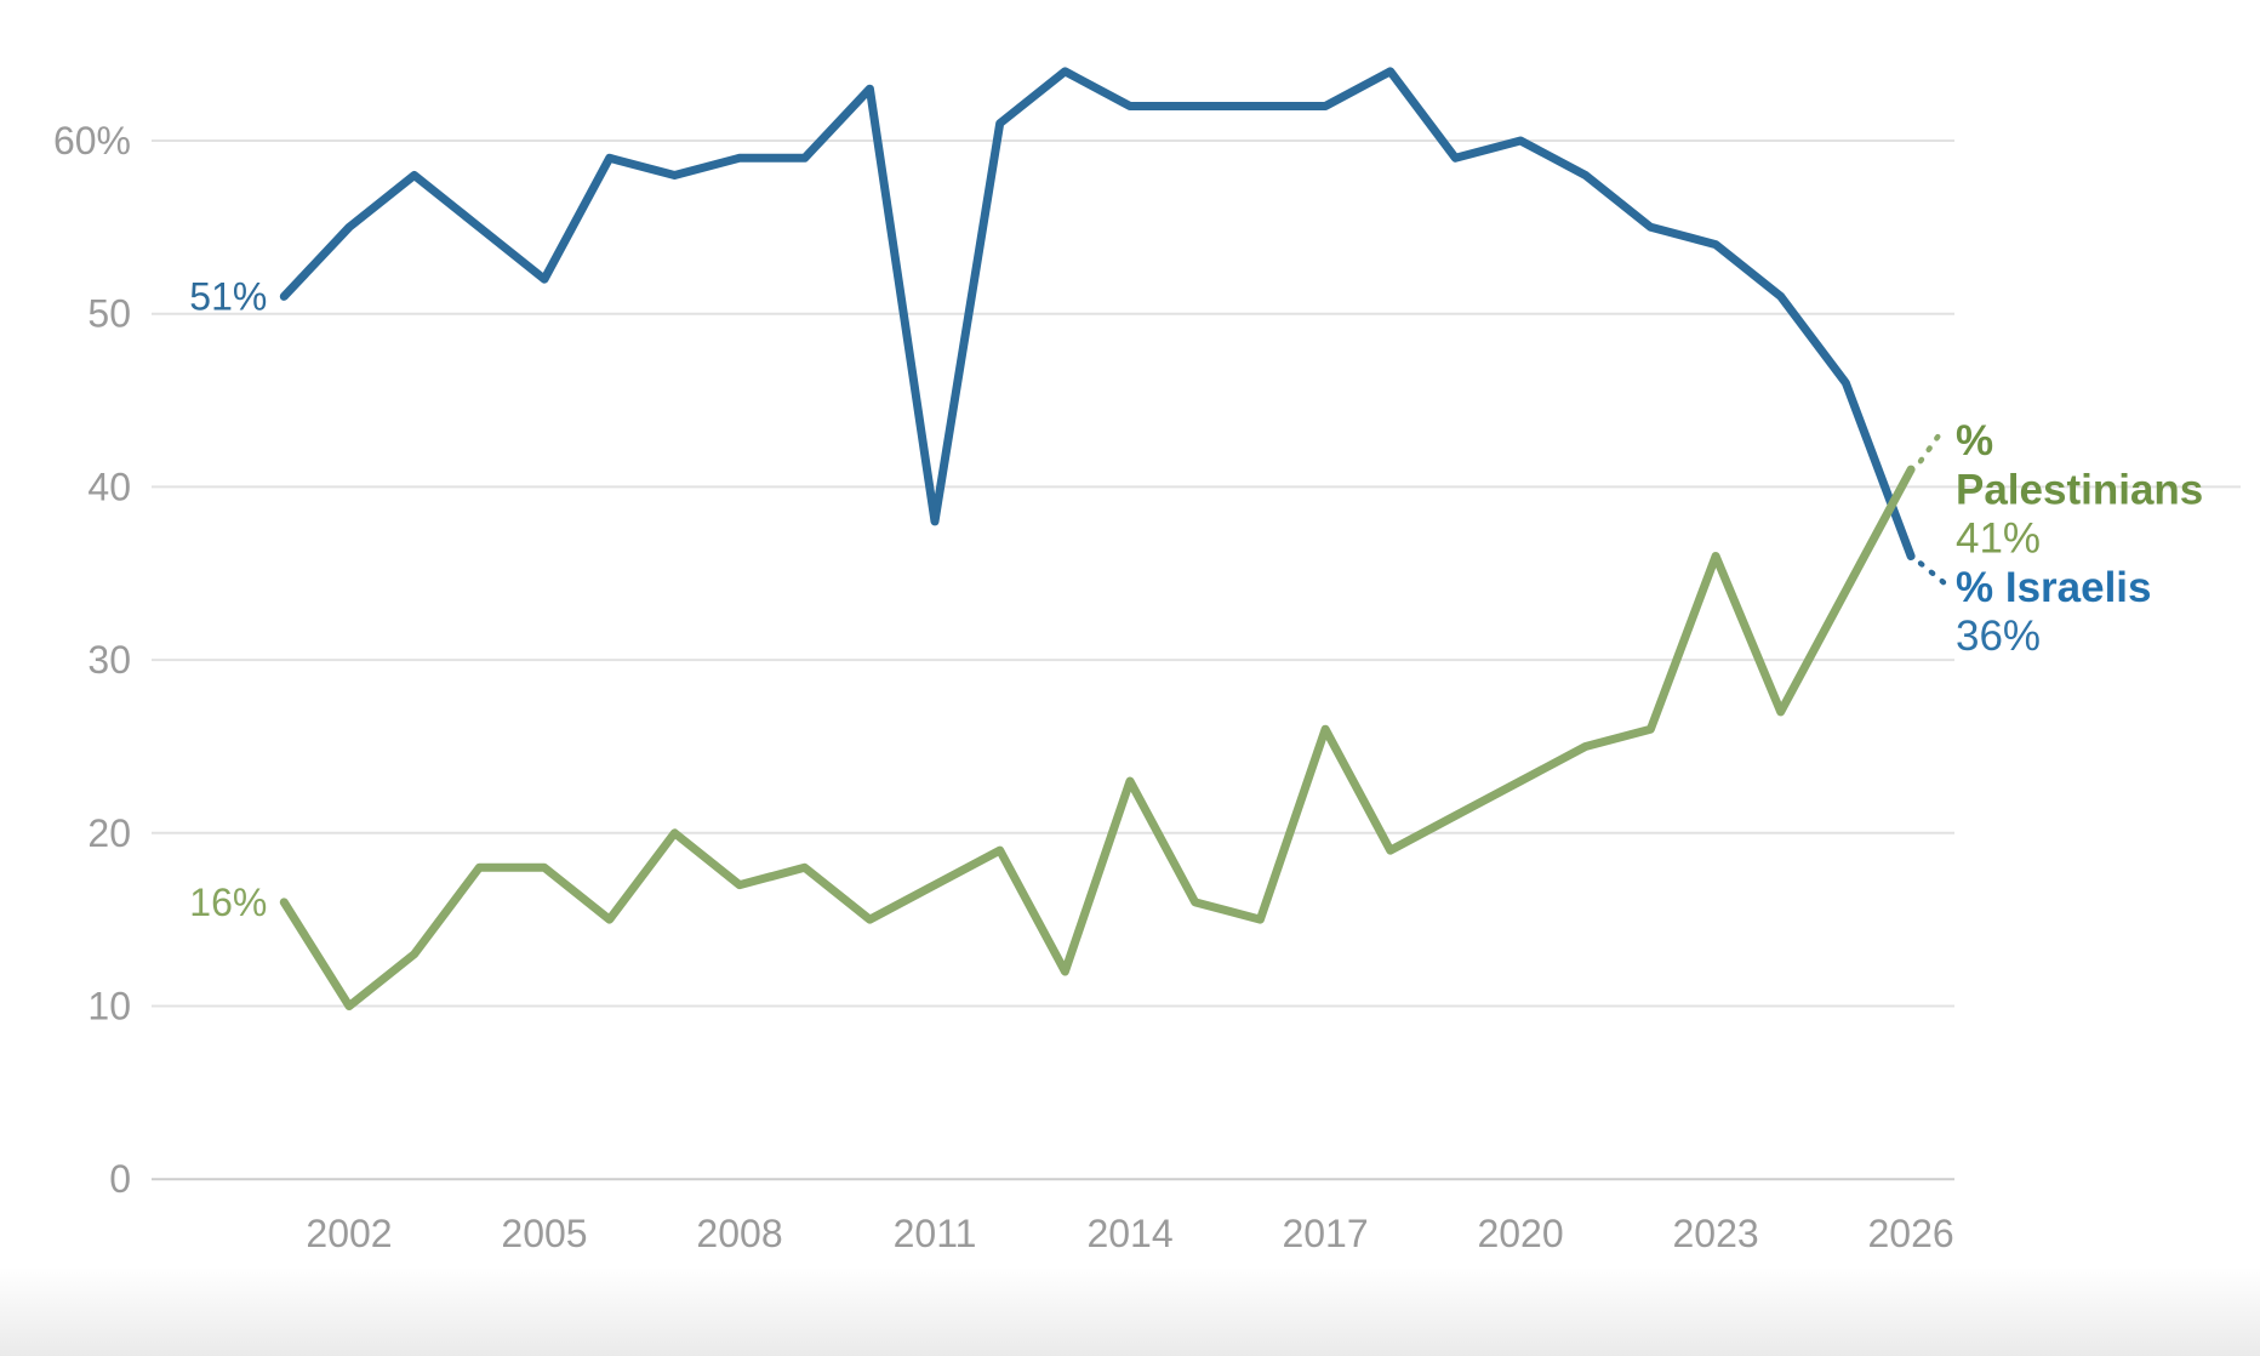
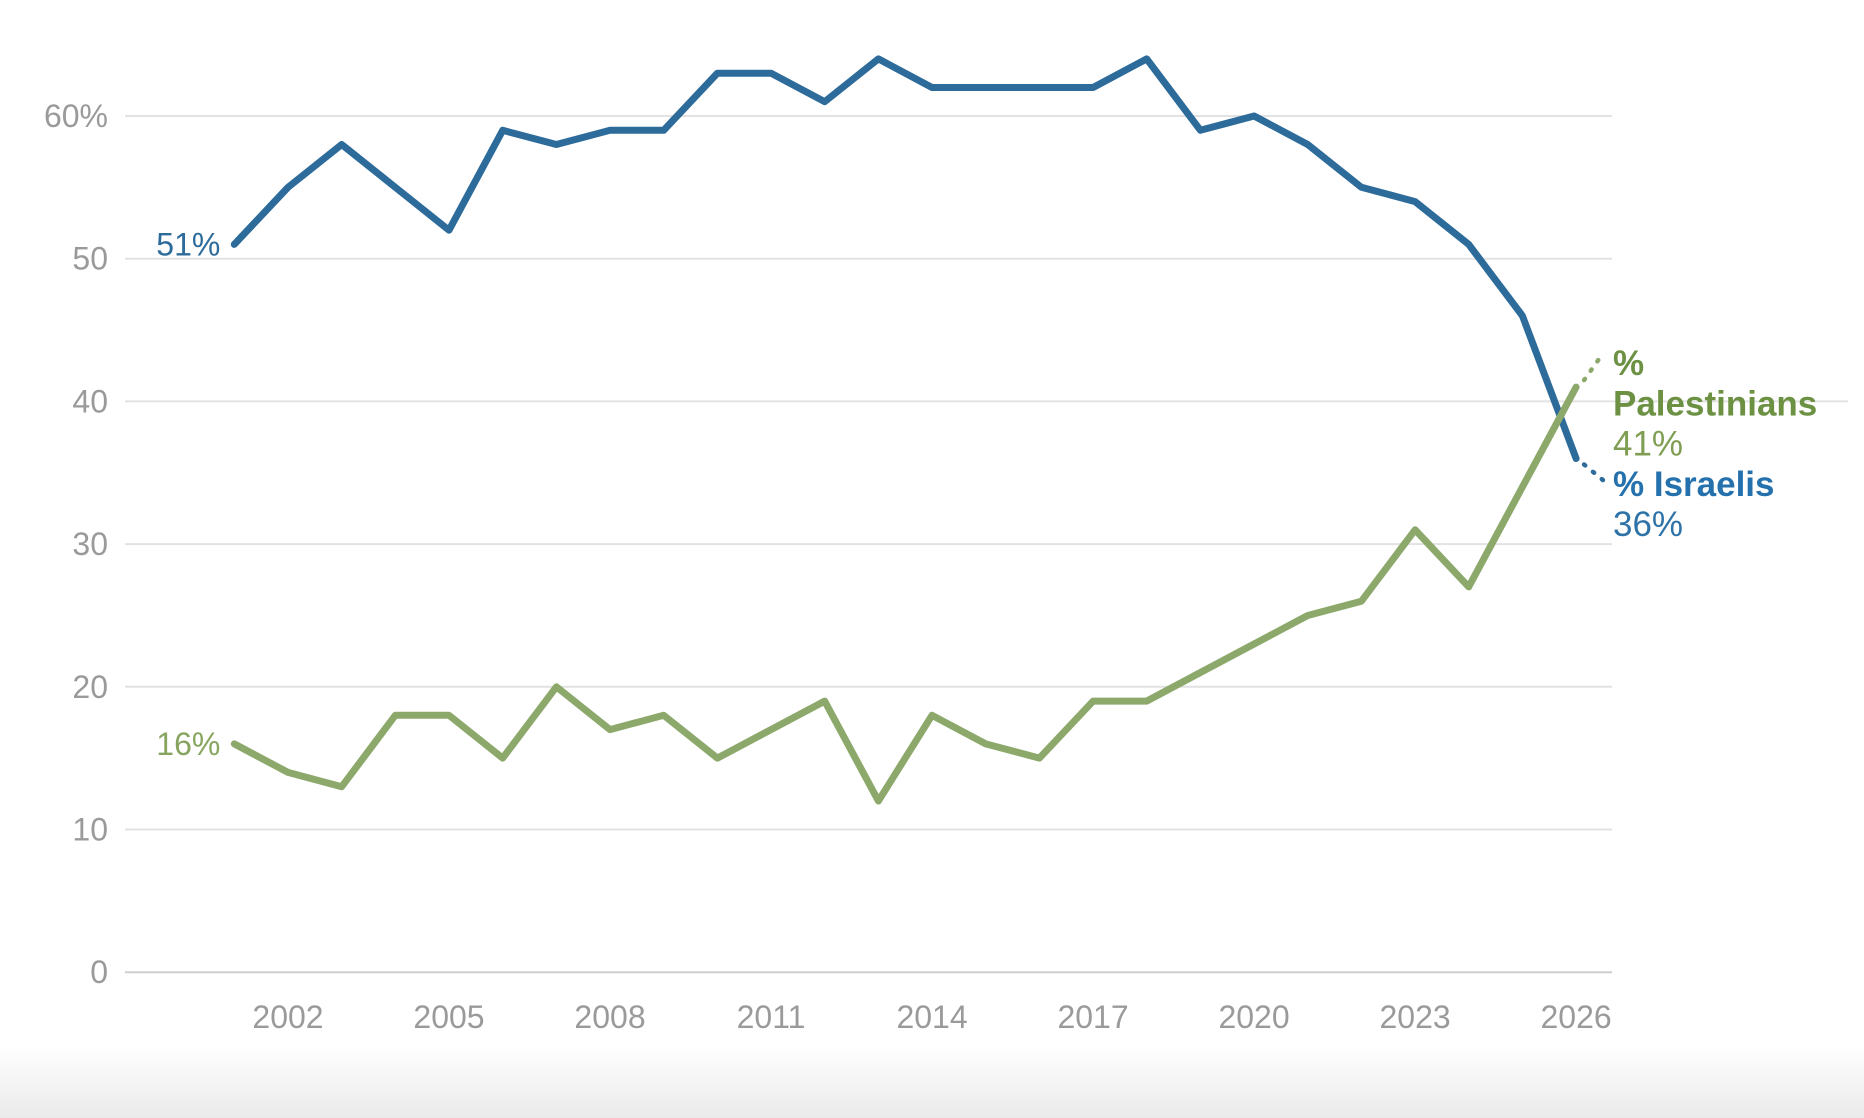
% Palestinians/2002: 10% -> 14%
% Israelis/2011: 38% -> 63%
% Palestinians/2014: 23% -> 18%
% Palestinians/2017: 26% -> 19%
% Palestinians/2023: 36% -> 31%
